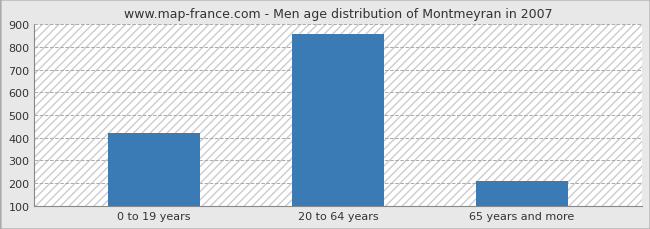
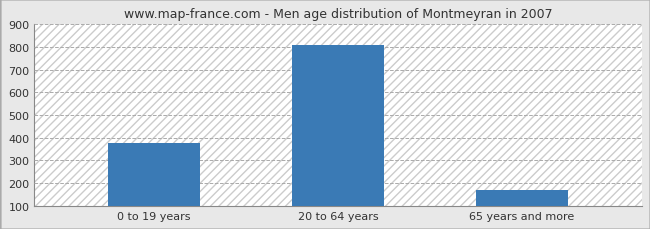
0 to 19 years: 420 -> 375
20 to 64 years: 855 -> 810
65 years and more: 210 -> 170
